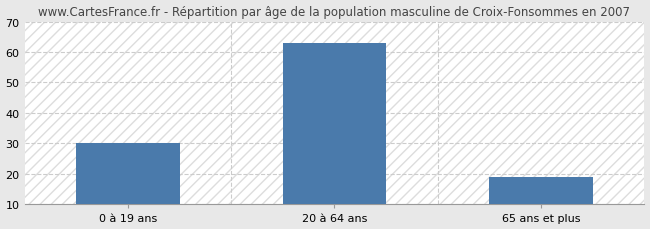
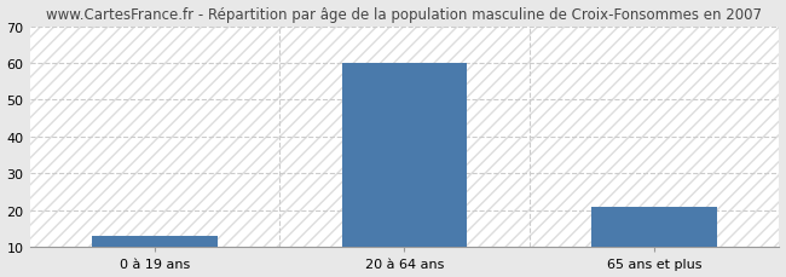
0 à 19 ans: 30 -> 13
20 à 64 ans: 63 -> 60
65 ans et plus: 19 -> 21
